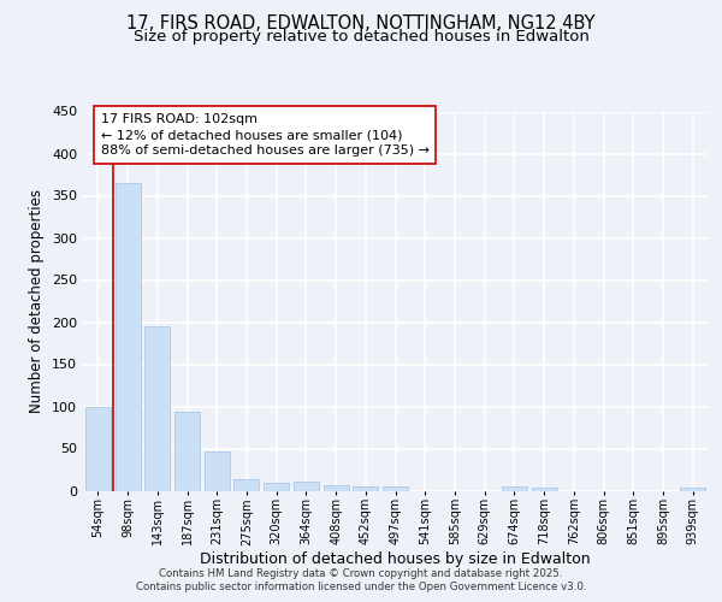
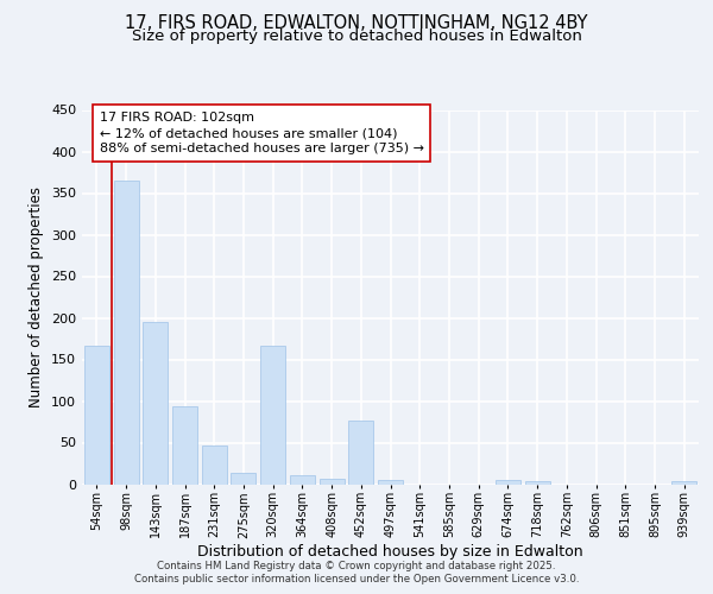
54sqm: 99 -> 166
320sqm: 10 -> 166
452sqm: 5 -> 76
